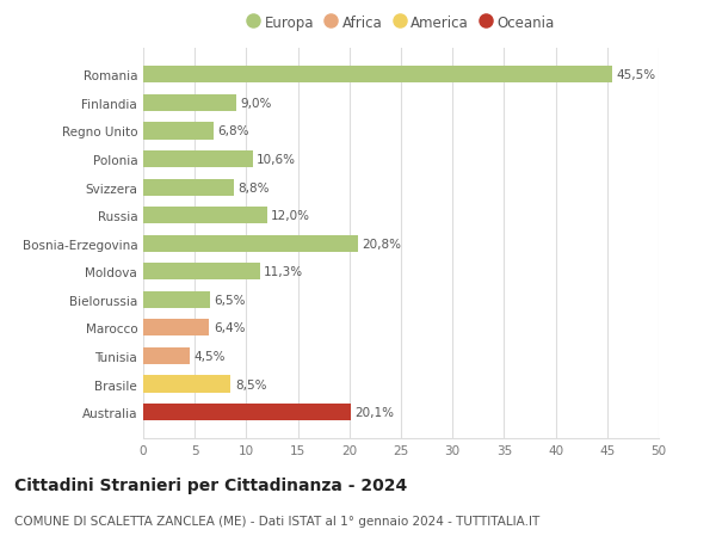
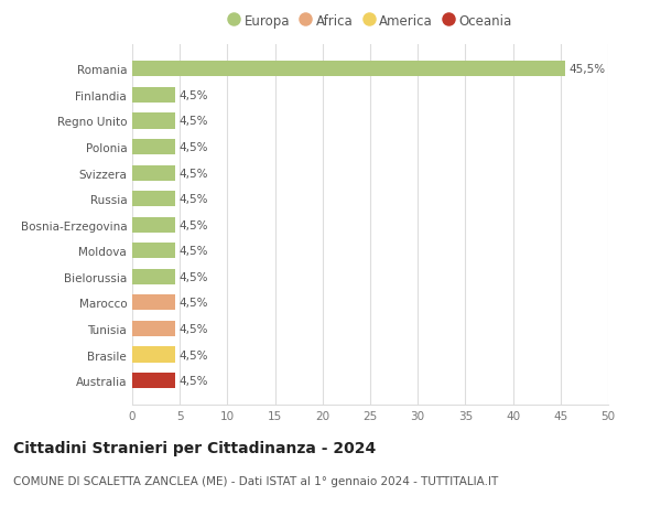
Finlandia: 9,0% -> 4,5%
Regno Unito: 6,8% -> 4,5%
Polonia: 10,6% -> 4,5%
Svizzera: 8,8% -> 4,5%
Russia: 12,0% -> 4,5%
Bosnia-Erzegovina: 20,8% -> 4,5%
Moldova: 11,3% -> 4,5%
Bielorussia: 6,5% -> 4,5%
Marocco: 6,4% -> 4,5%
Brasile: 8,5% -> 4,5%
Australia: 20,1% -> 4,5%
